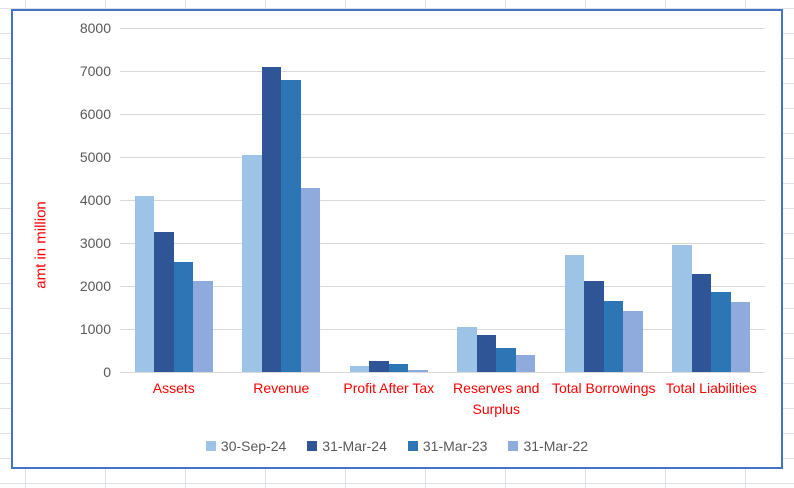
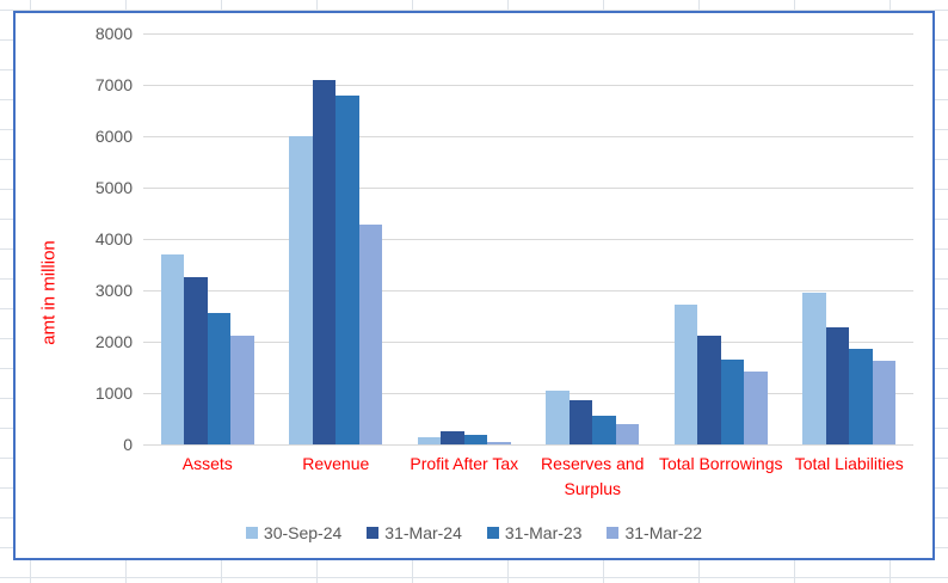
30-Sep-24/Assets: 4100 -> 3700
30-Sep-24/Revenue: 5000 -> 6000
